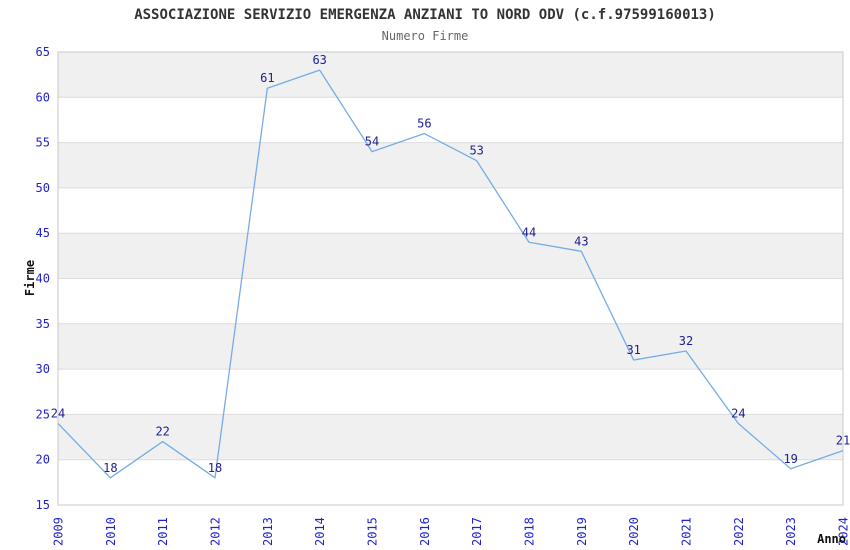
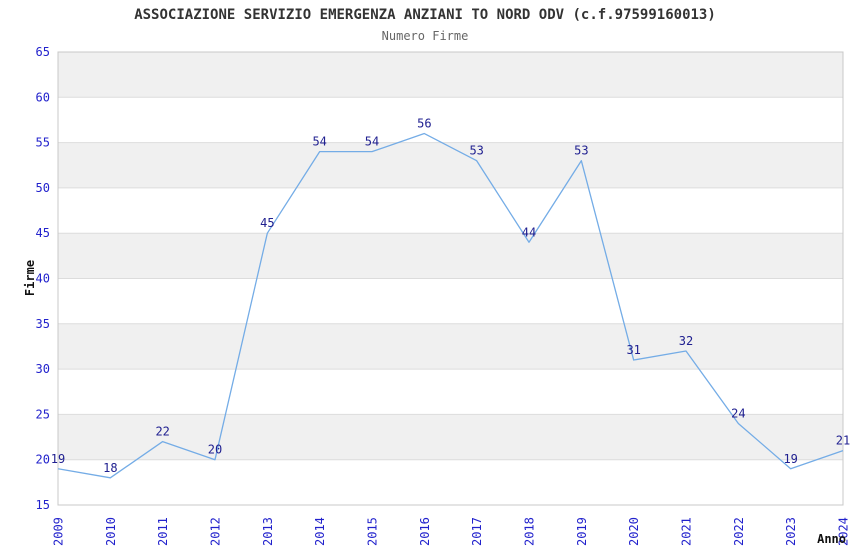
2009: 24 -> 19
2012: 18 -> 20
2013: 61 -> 45
2014: 63 -> 54
2019: 43 -> 53
